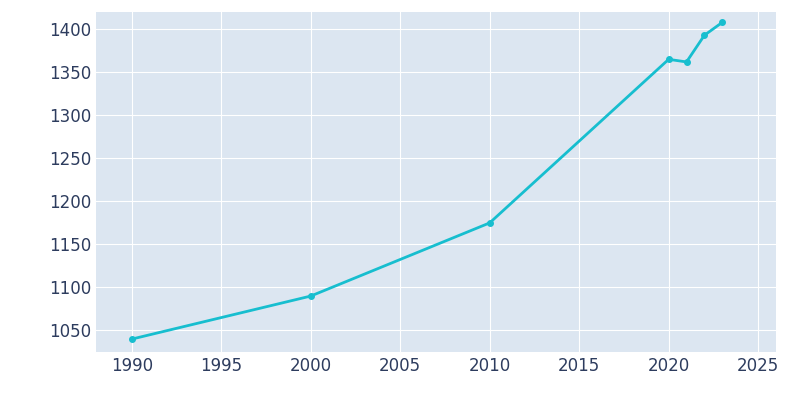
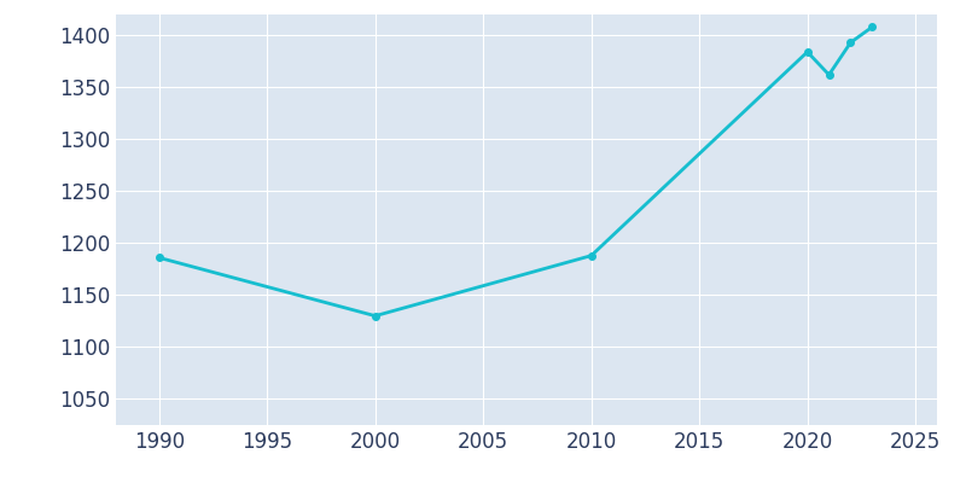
1990: 1040 -> 1186
2000: 1090 -> 1130
2010: 1175 -> 1188
2020: 1365 -> 1384
